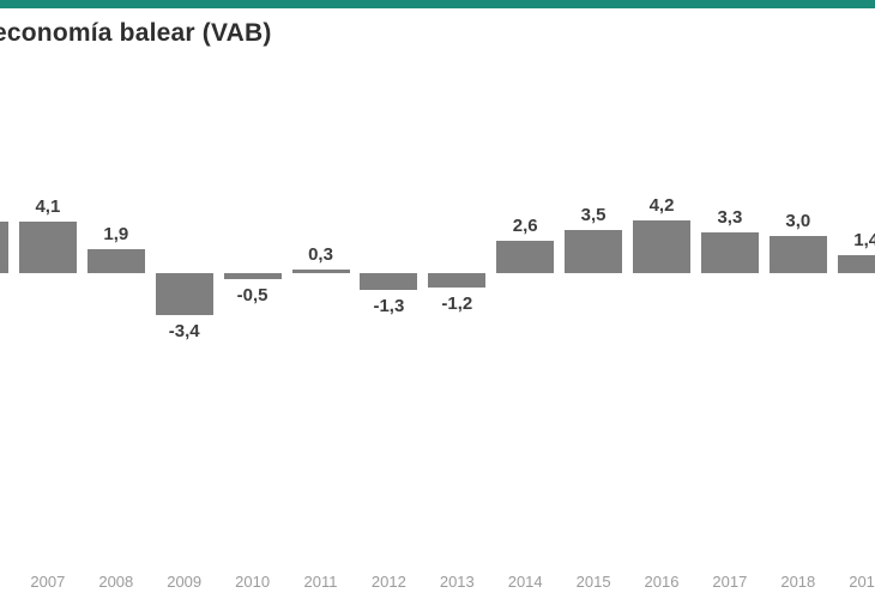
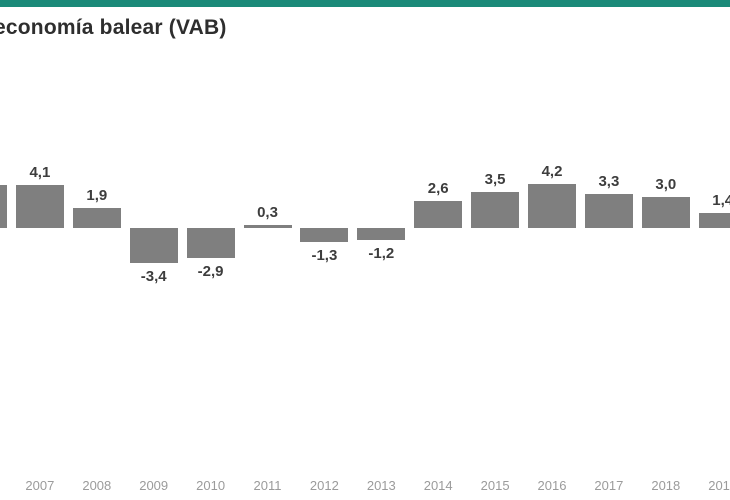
2010: -0,5 -> -2,9
